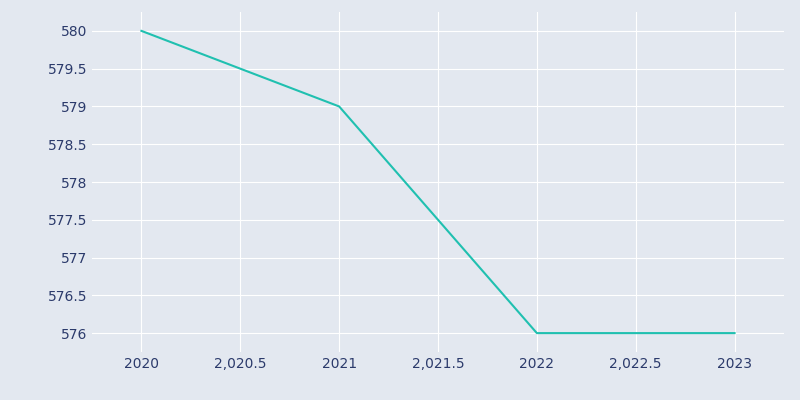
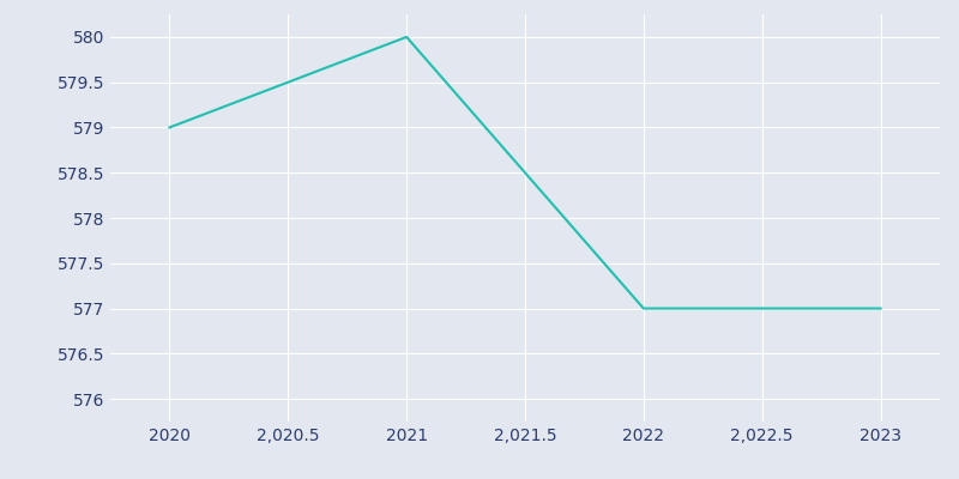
2020: 580 -> 579
2021: 579 -> 580
2022: 576 -> 577
2023: 576 -> 577
